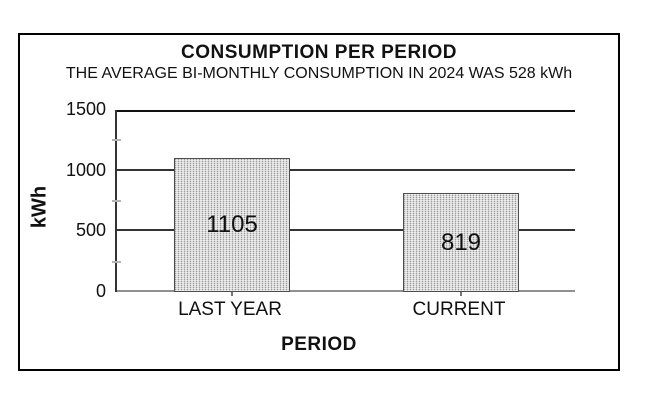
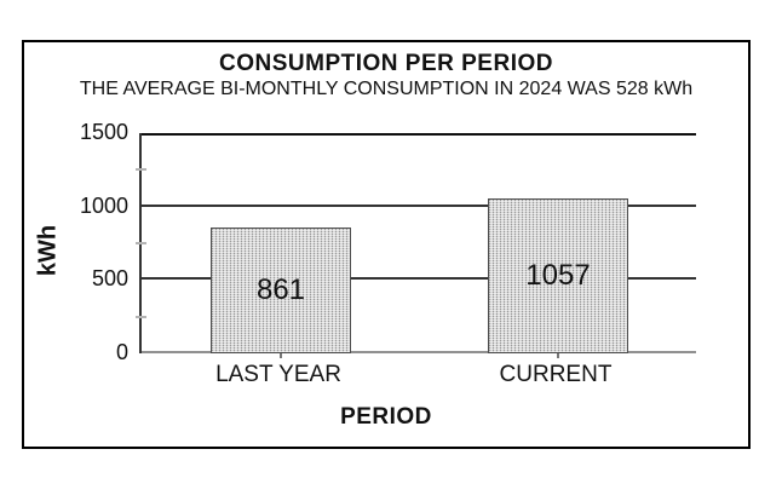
LAST YEAR: 1105 -> 861
CURRENT: 819 -> 1057
